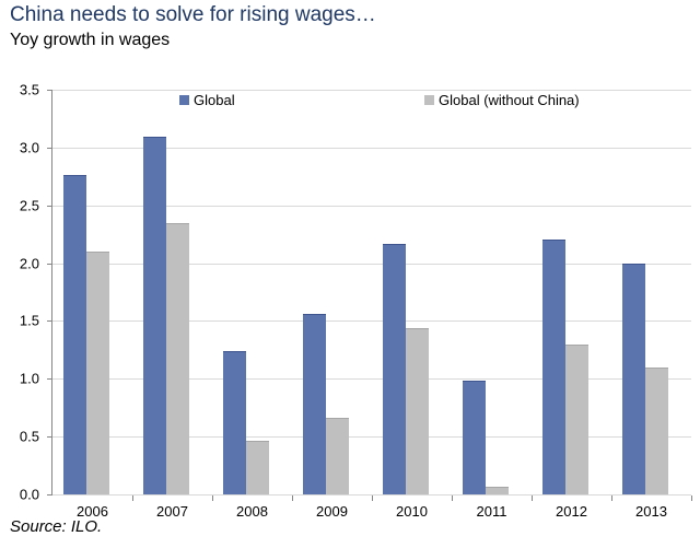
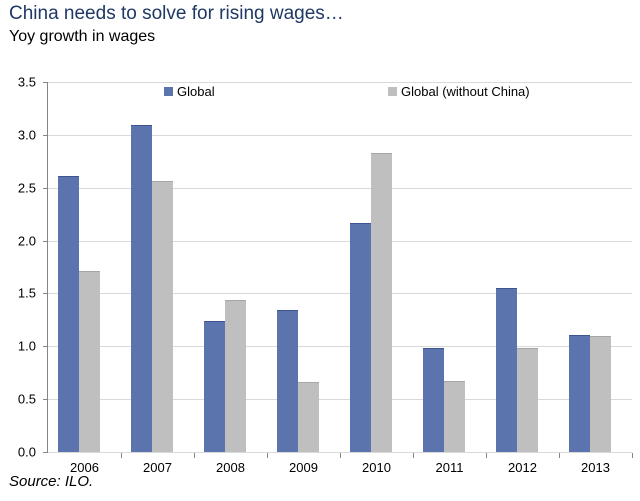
Global/2006: 2.76 -> 2.61
Global (without China)/2006: 2.10 -> 1.71
Global (without China)/2007: 2.35 -> 2.56
Global (without China)/2008: 0.46 -> 1.44
Global/2009: 1.56 -> 1.34
Global (without China)/2010: 1.44 -> 2.83
Global (without China)/2011: 0.07 -> 0.67
Global/2012: 2.20 -> 1.55
Global (without China)/2012: 1.30 -> 0.98
Global/2013: 2.00 -> 1.11
